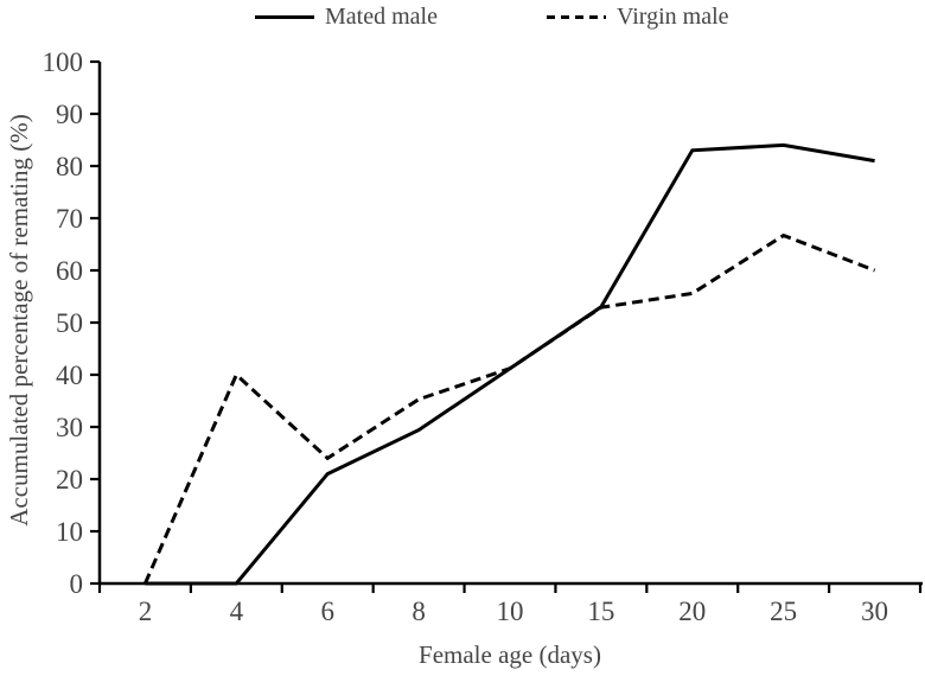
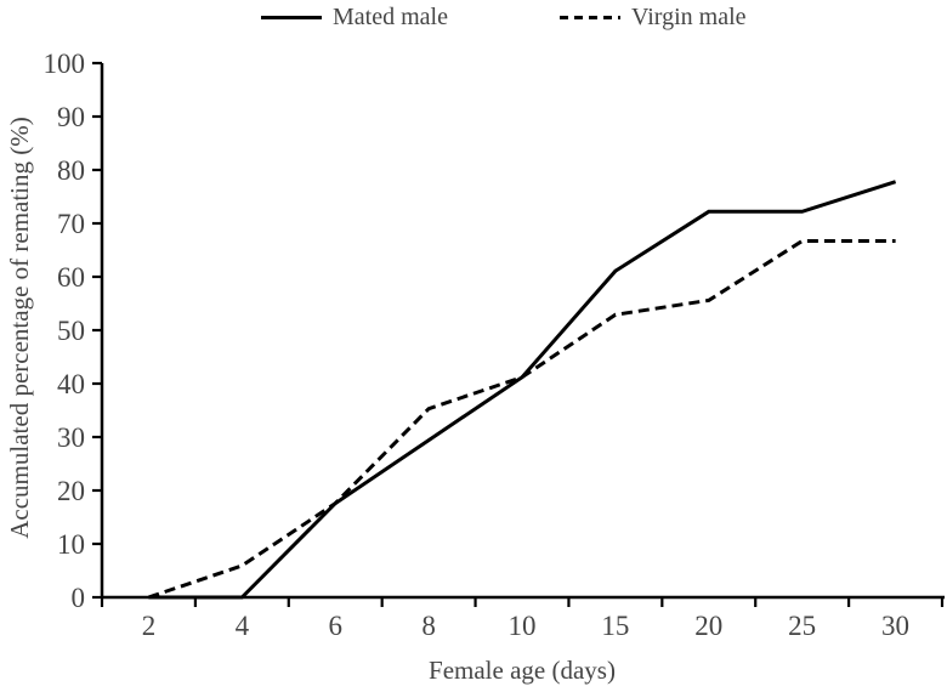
Virgin male/4: 40 -> 6
Mated male/6: 21 -> 18
Virgin male/6: 24 -> 18
Mated male/15: 53 -> 61
Mated male/20: 83 -> 72
Mated male/25: 84 -> 72
Mated male/30: 81 -> 78
Virgin male/30: 60 -> 67
